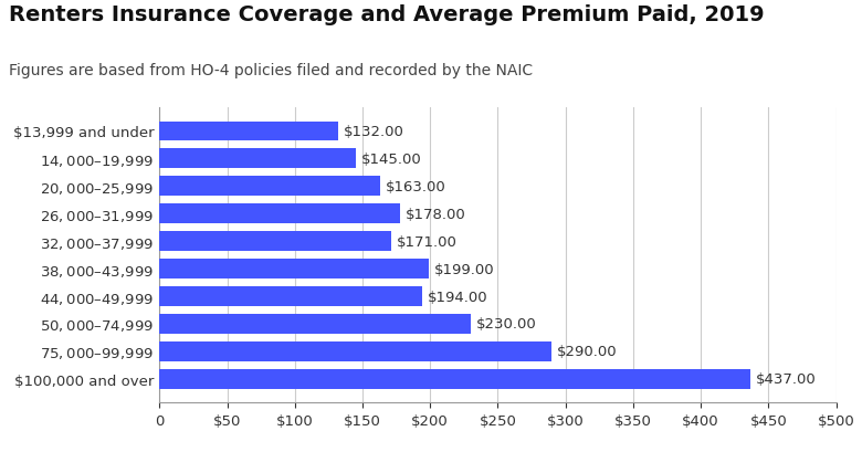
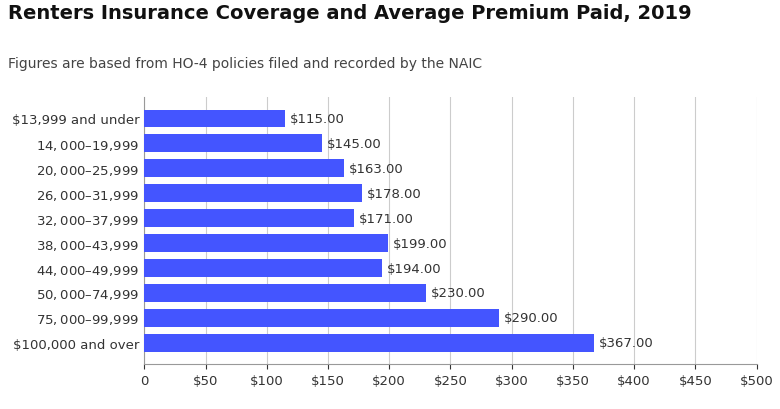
$13,999 and under: $132.00 -> $115.00
$100,000 and over: $437.00 -> $367.00
